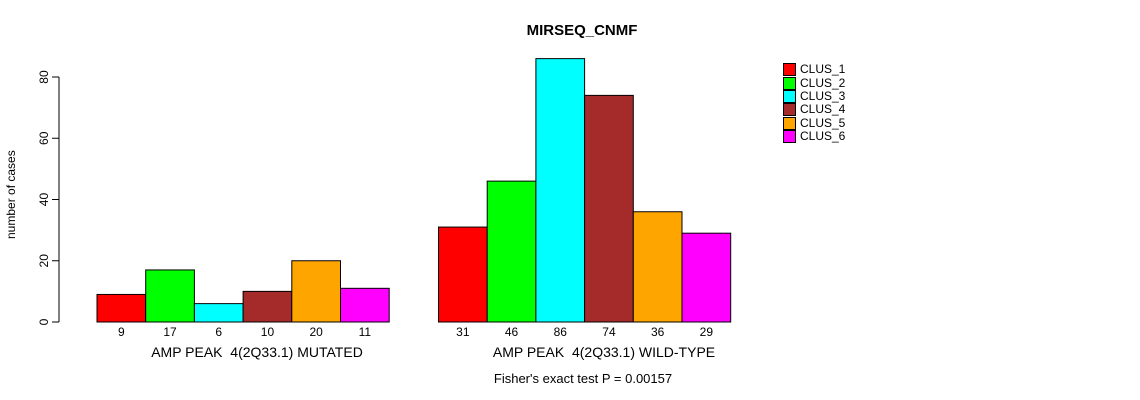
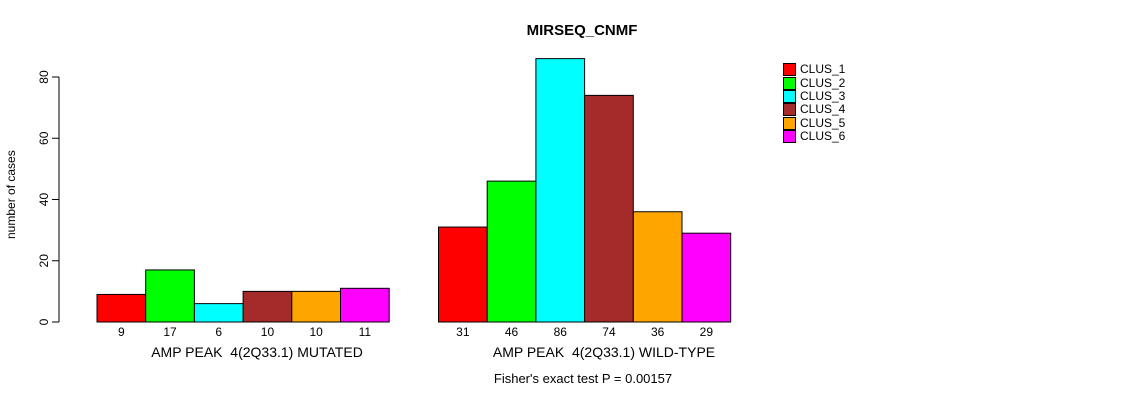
CLUS_5/AMP PEAK 4(2Q33.1) MUTATED: 20 -> 10
